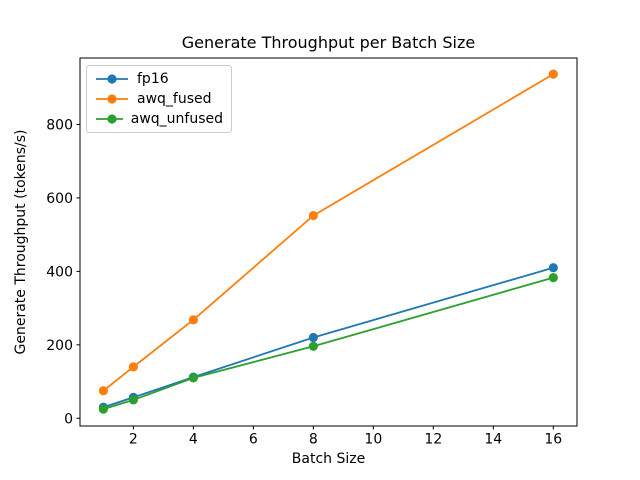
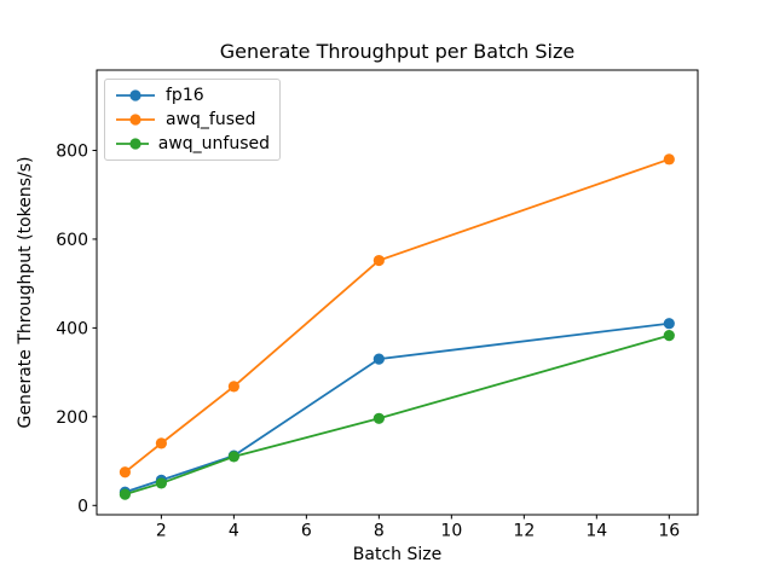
fp16/8: 220 -> 330
awq_fused/16: 940 -> 780
